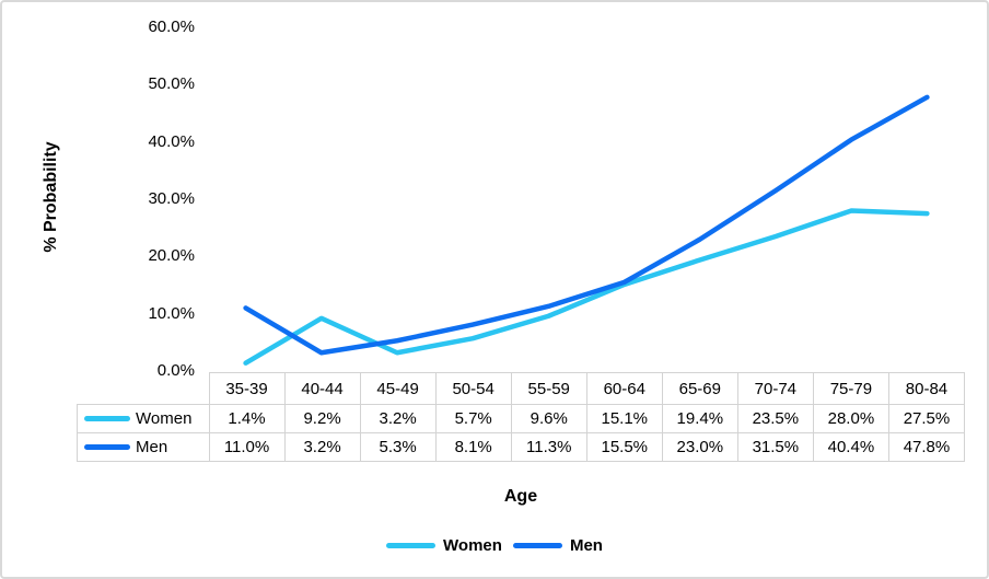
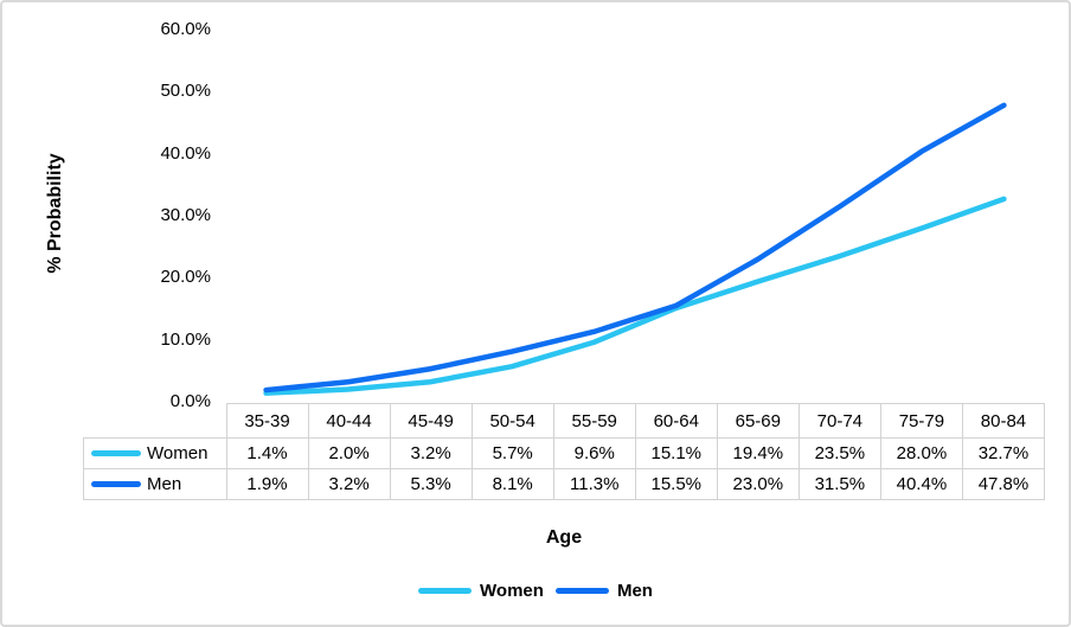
Men/35-39: 11.0% -> 1.9%
Women/40-44: 9.2% -> 2.0%
Women/80-84: 27.5% -> 32.7%
